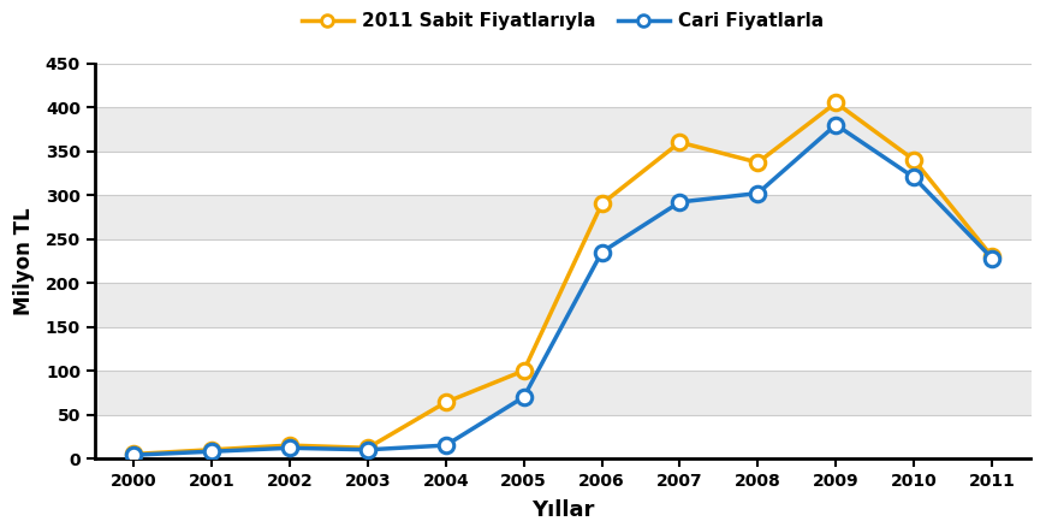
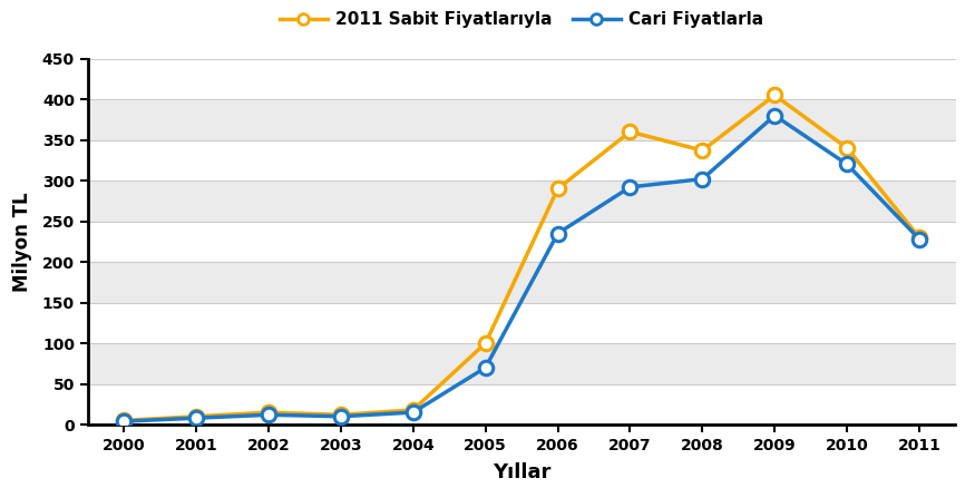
2011 Sabit Fiyatlarıyla/2004: 64 -> 18
